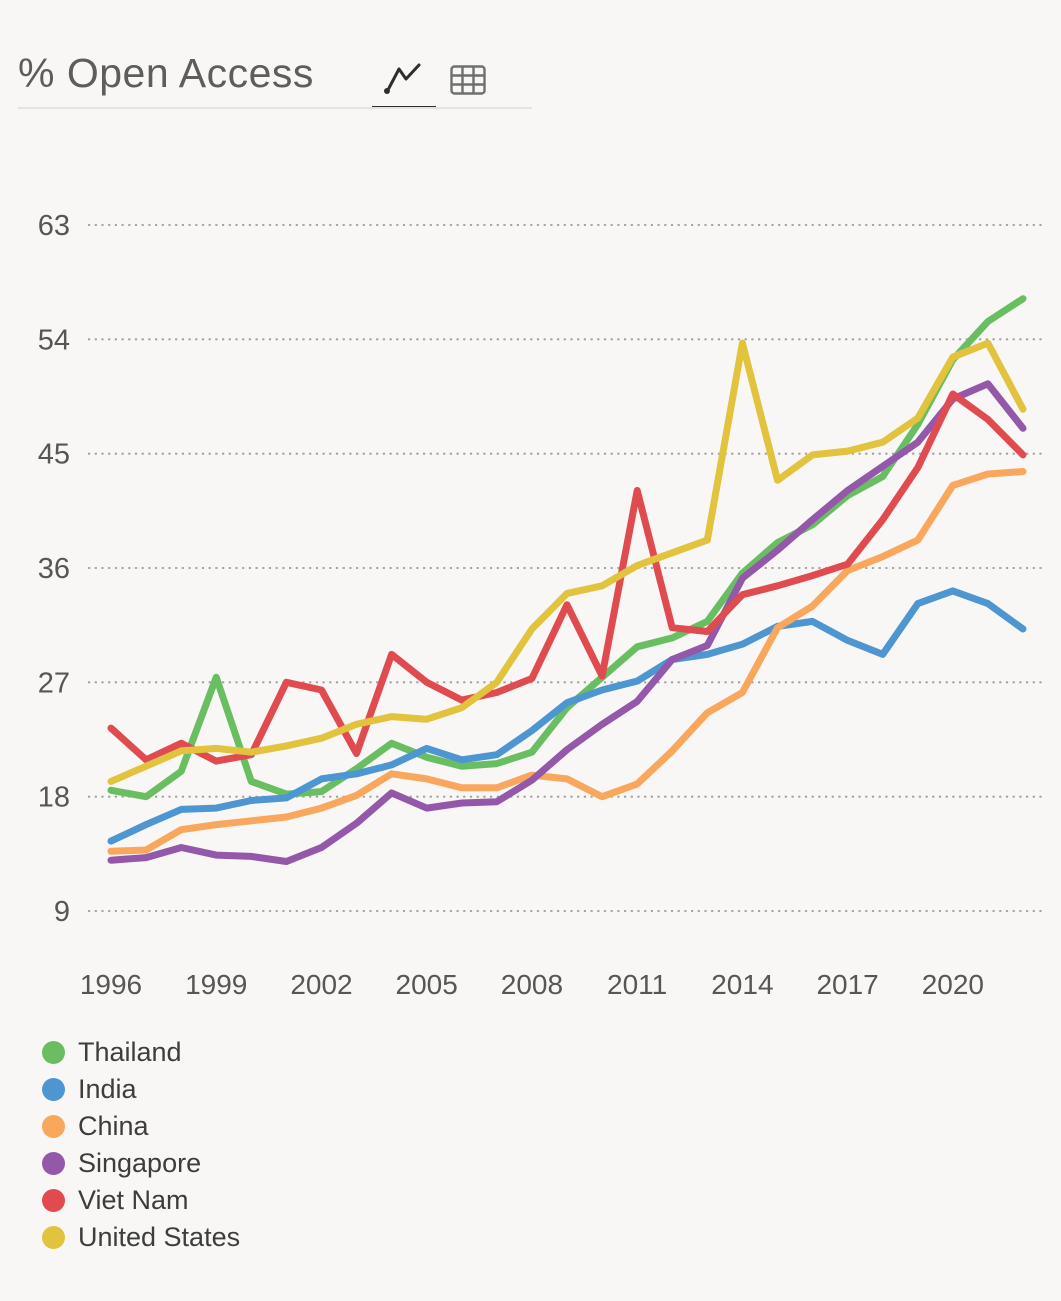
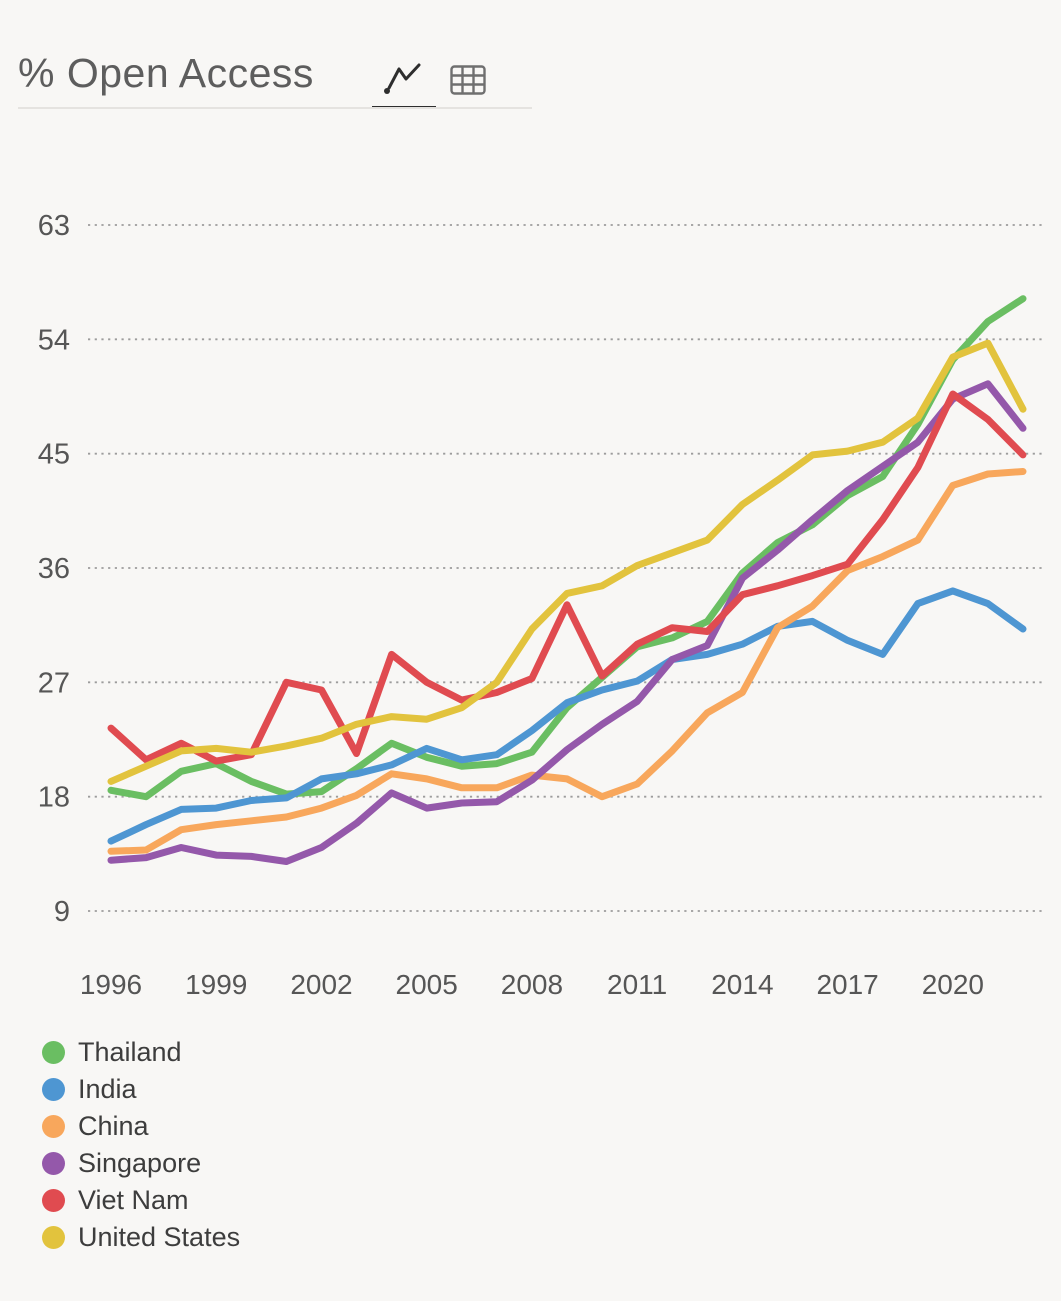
Thailand/1999: 27.4 -> 20.6
Viet Nam/2011: 42.1 -> 30.0
United States/2014: 53.7 -> 41.0
